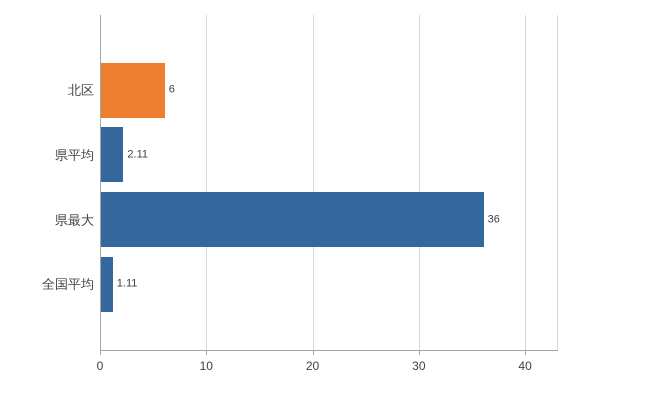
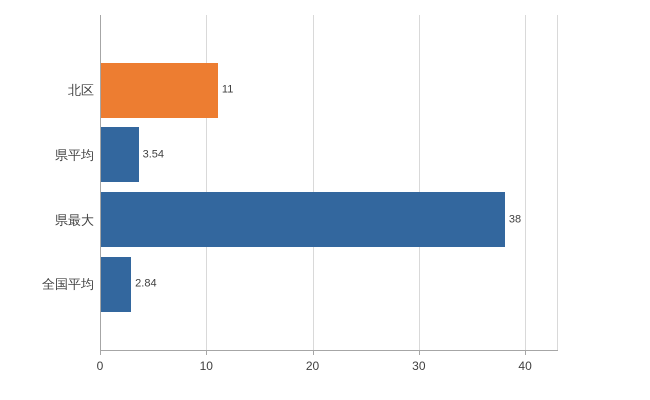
北区: 6 -> 11
県平均: 2.11 -> 3.54
県最大: 36 -> 38
全国平均: 1.11 -> 2.84
